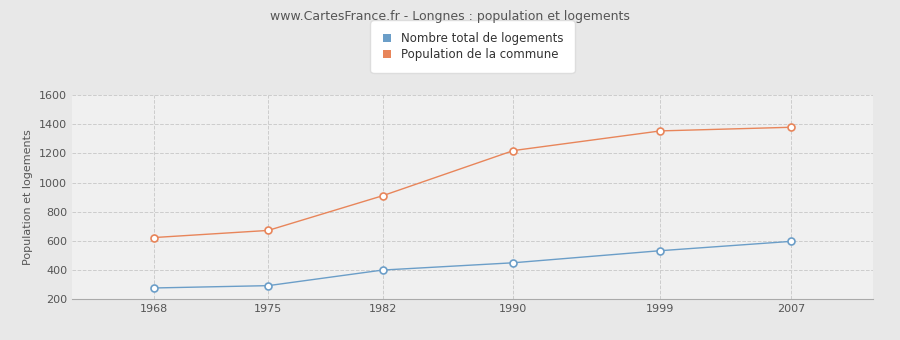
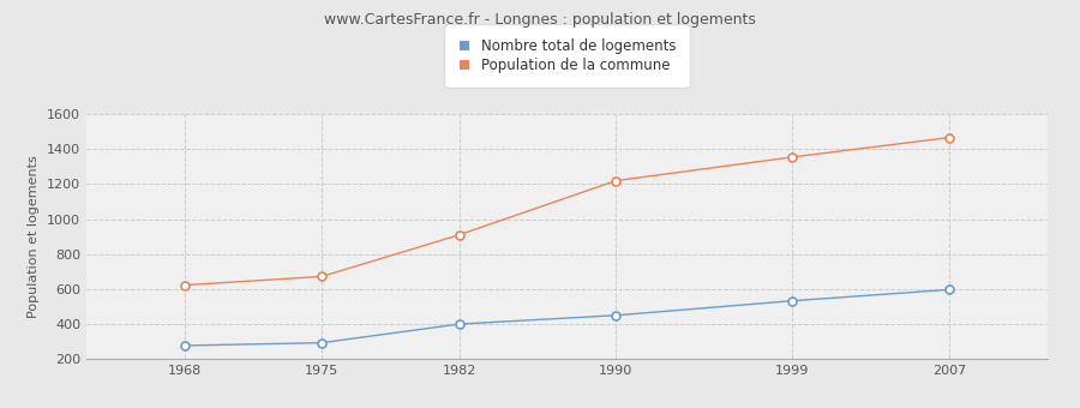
Population de la commune/2007: 1380 -> 1470
